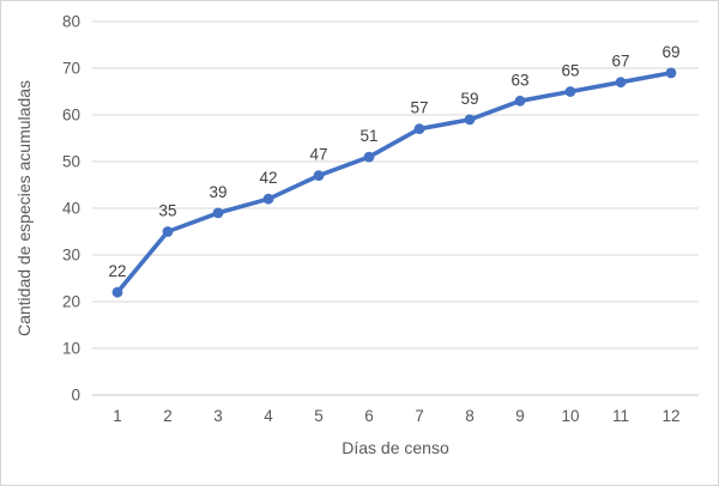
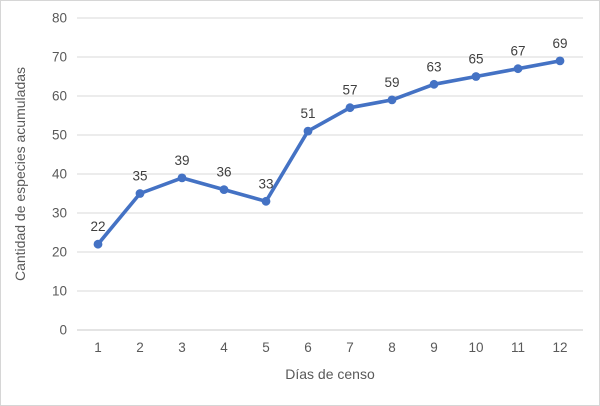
4: 42 -> 36
5: 47 -> 33
